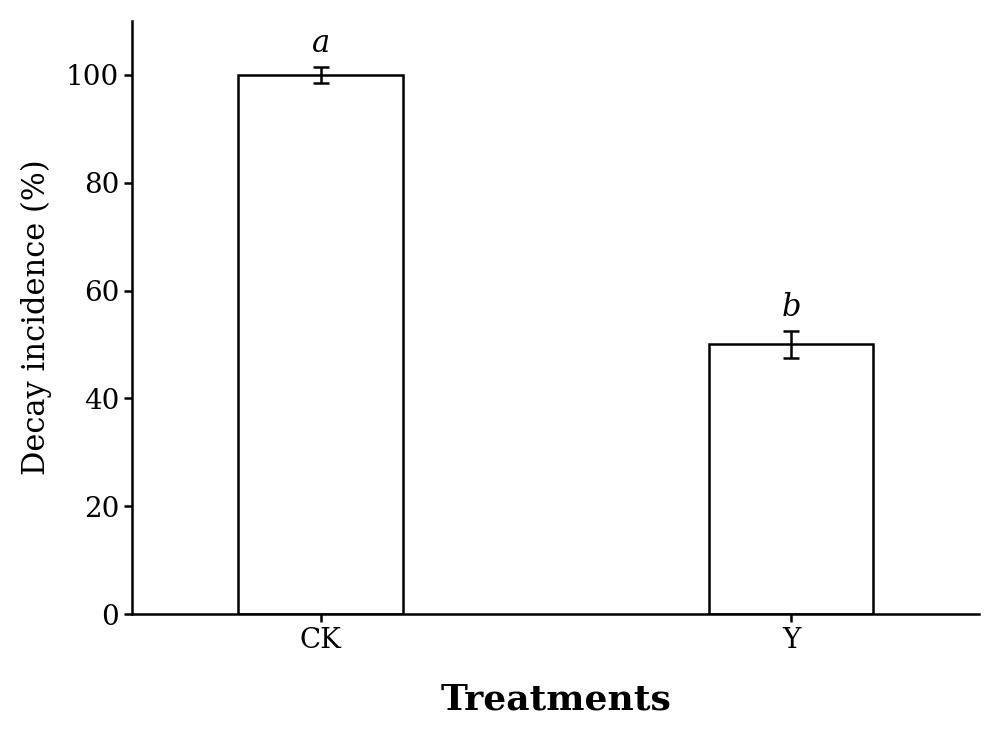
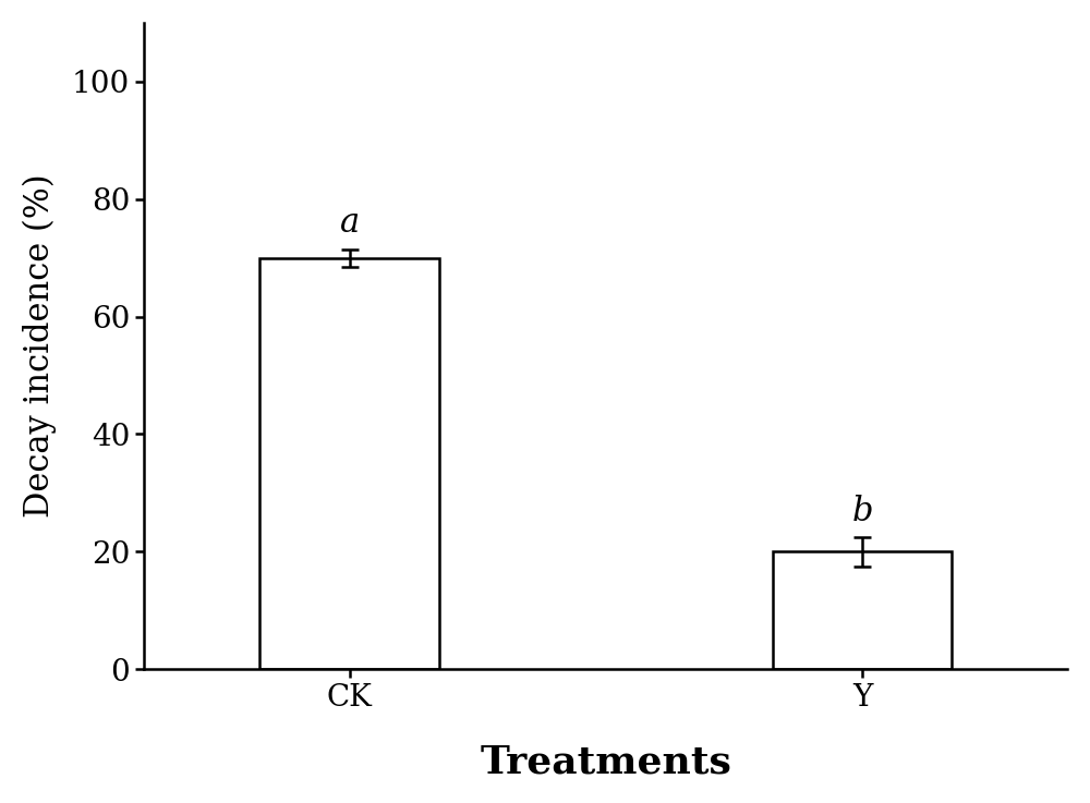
CK: 100 -> 70
Y: 50 -> 20
